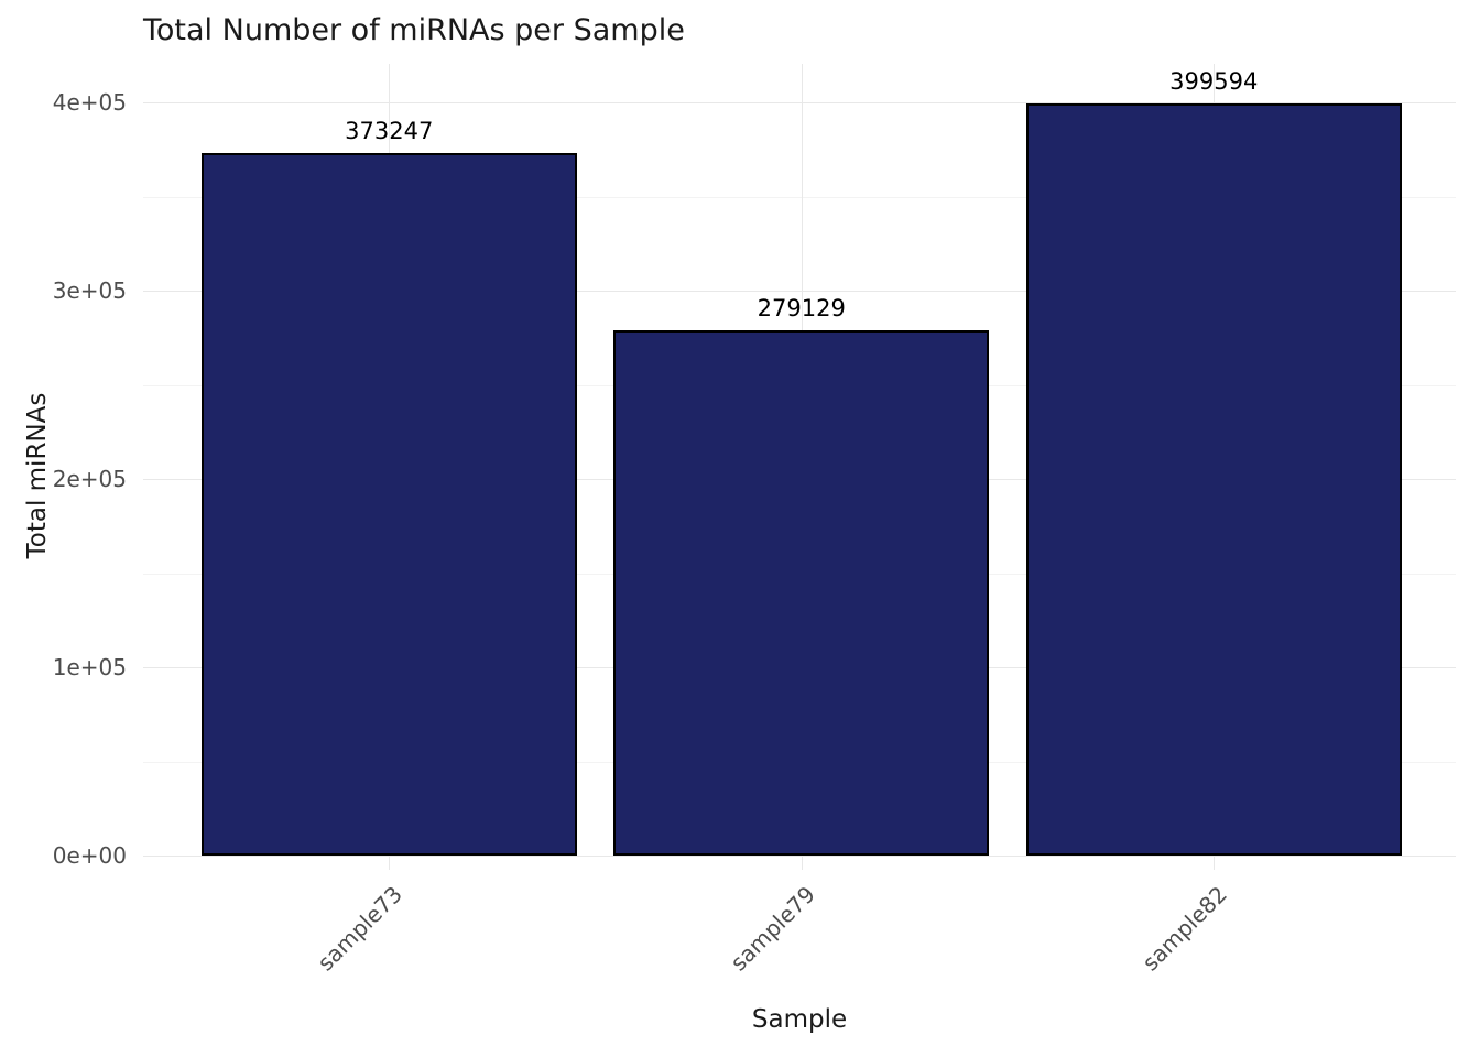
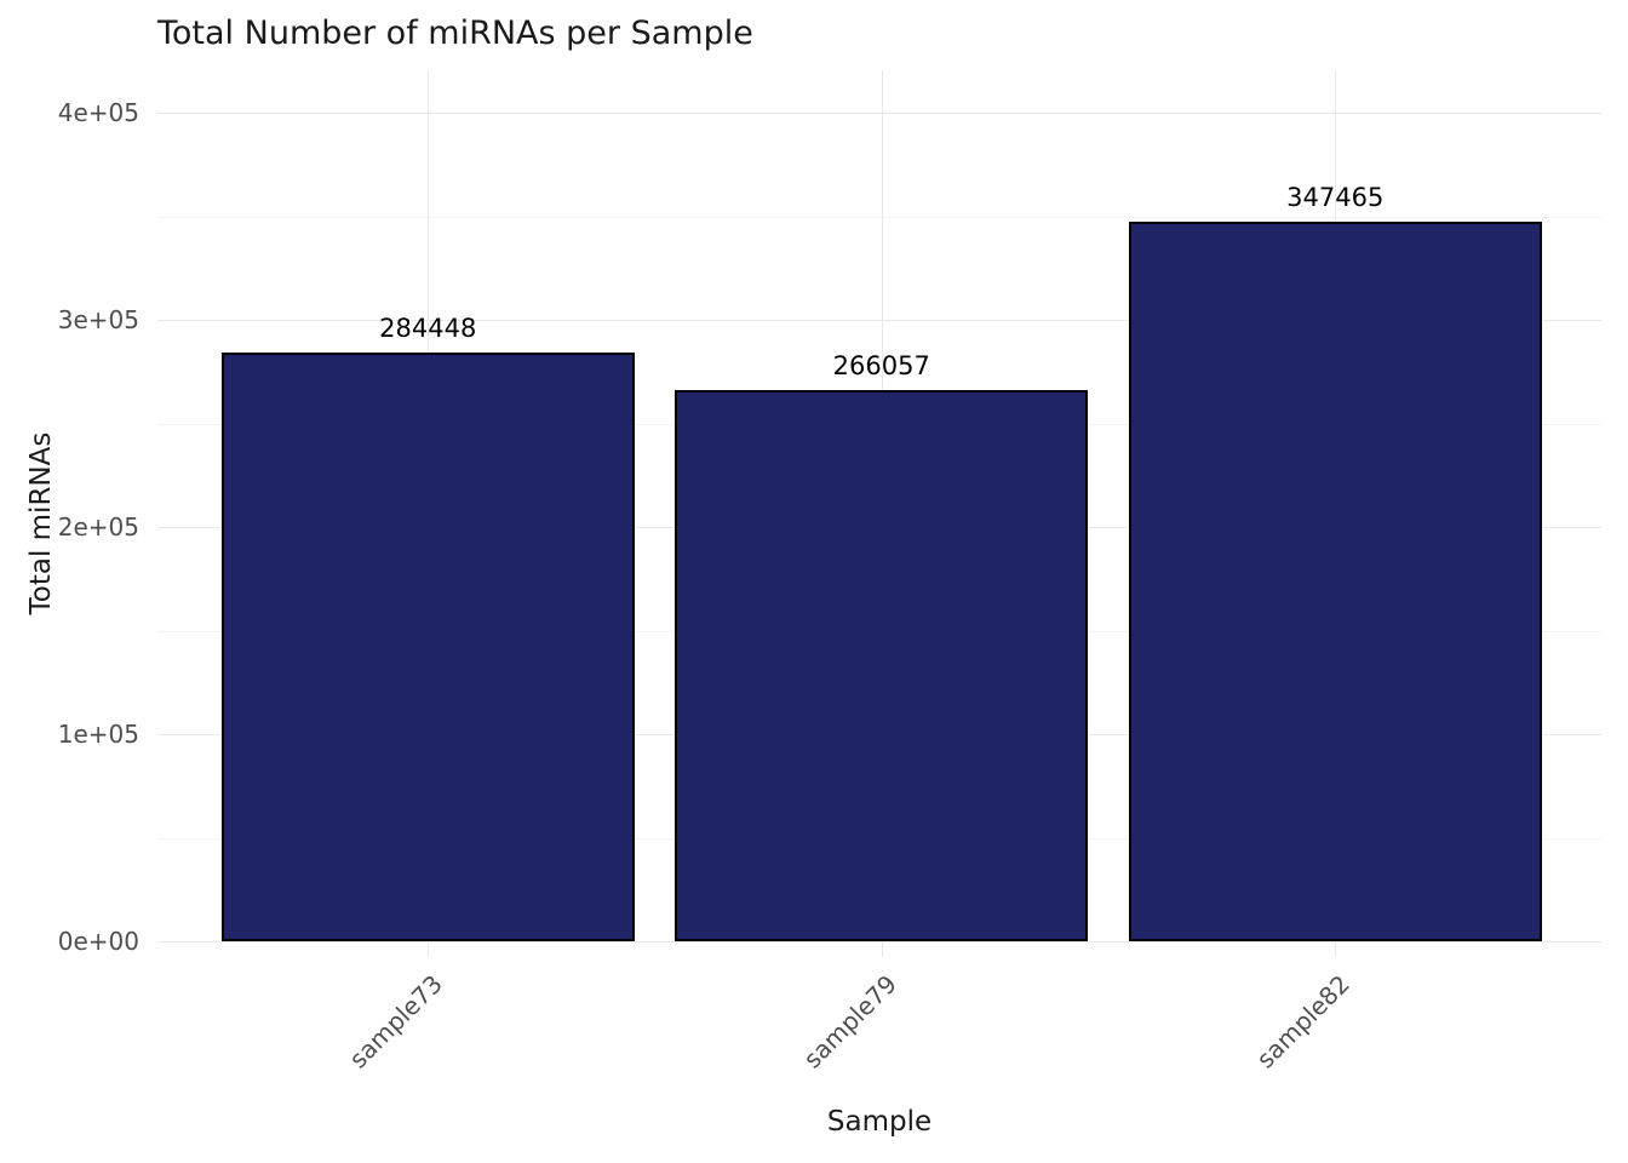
sample73: 373247 -> 284448
sample79: 279129 -> 266057
sample82: 399594 -> 347465
